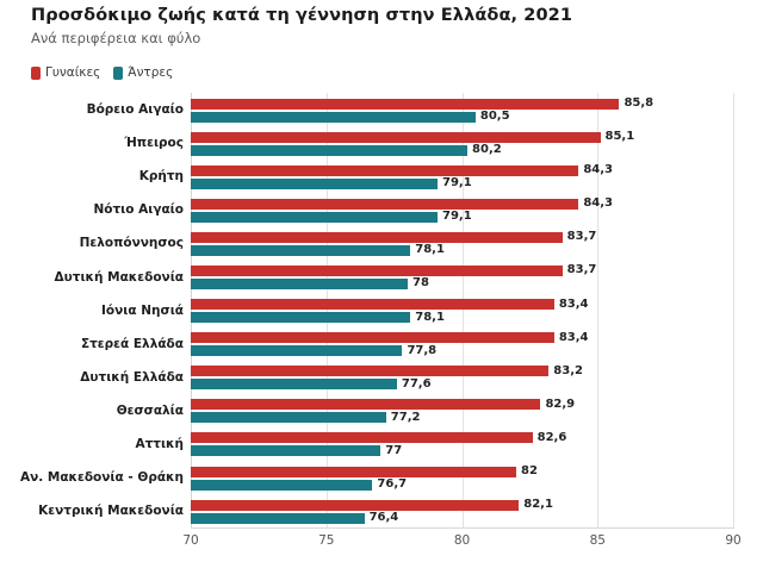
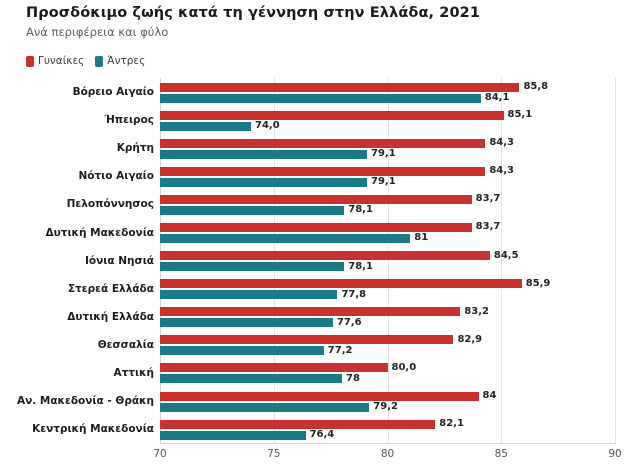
Άντρες/Βόρειο Αιγαίο: 80,5 -> 84,1
Άντρες/Ήπειρος: 80,2 -> 74,0
Άντρες/Δυτική Μακεδονία: 78 -> 81
Γυναίκες/Ιόνια Νησιά: 83,4 -> 84,5
Γυναίκες/Στερεά Ελλάδα: 83,4 -> 85,9
Γυναίκες/Αττική: 82,6 -> 80,0
Άντρες/Αττική: 77 -> 78
Γυναίκες/Αν. Μακεδονία - Θράκη: 82 -> 84
Άντρες/Αν. Μακεδονία - Θράκη: 76,7 -> 79,2
